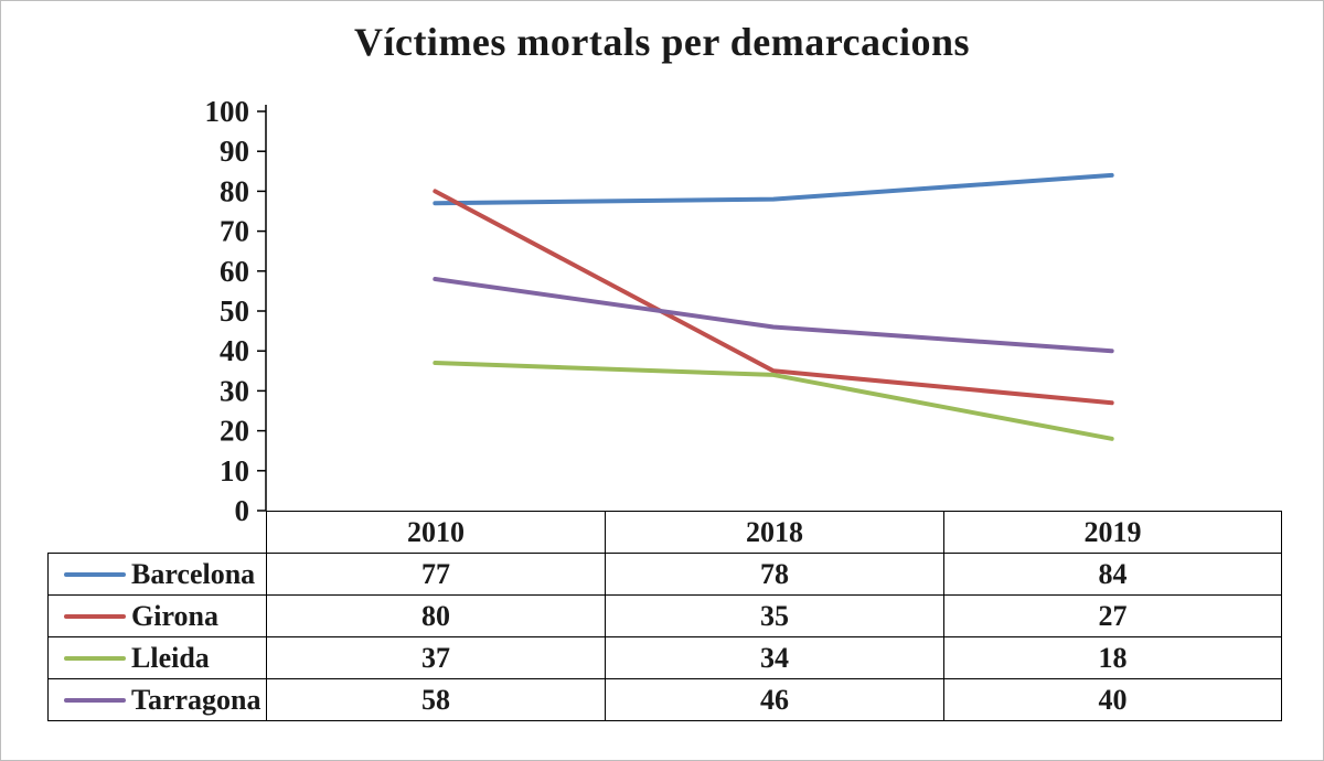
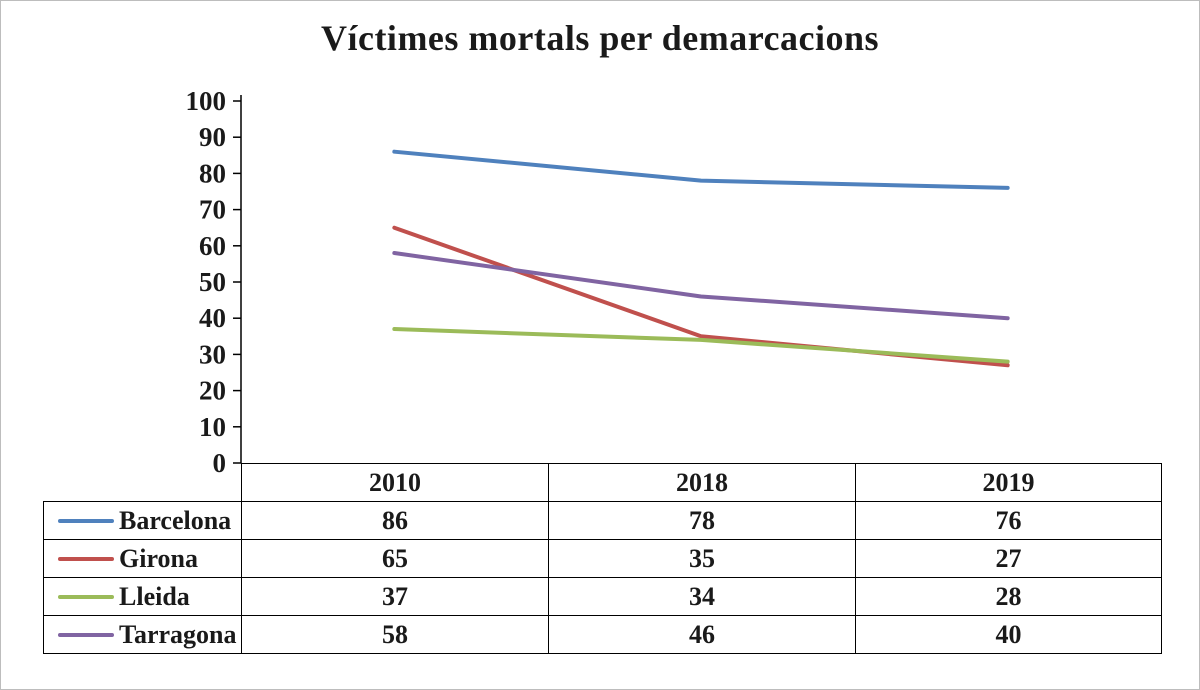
Barcelona/2010: 77 -> 86
Girona/2010: 80 -> 65
Barcelona/2019: 84 -> 76
Lleida/2019: 18 -> 28
